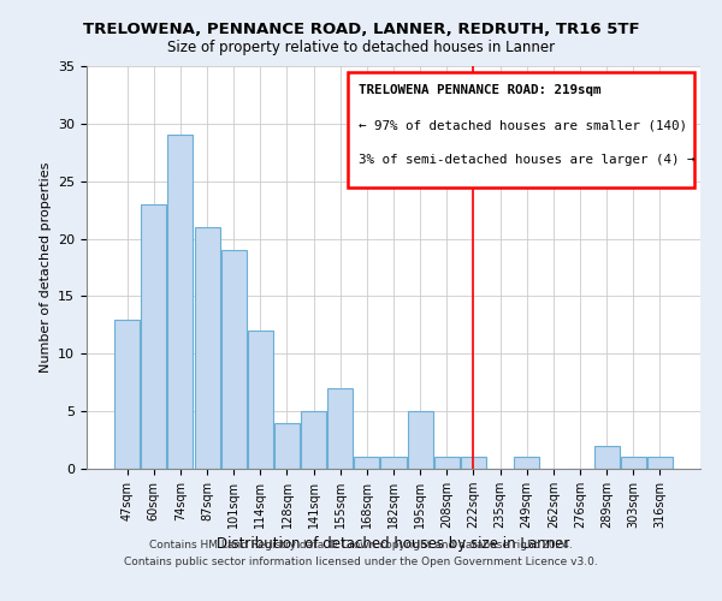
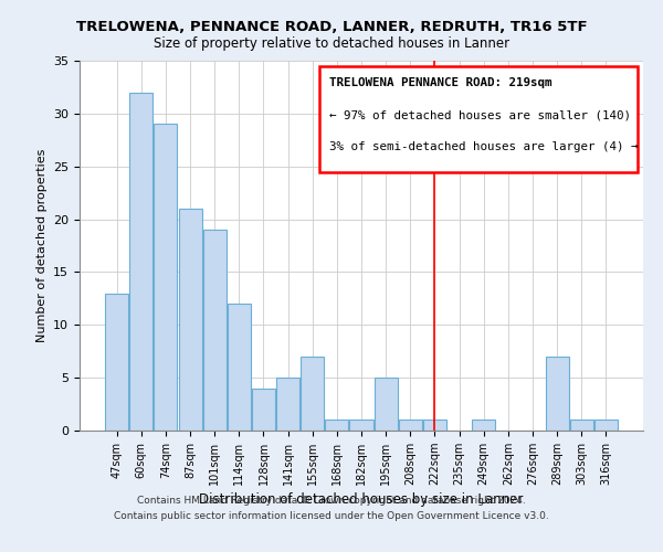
60sqm: 23 -> 32
289sqm: 2 -> 7
